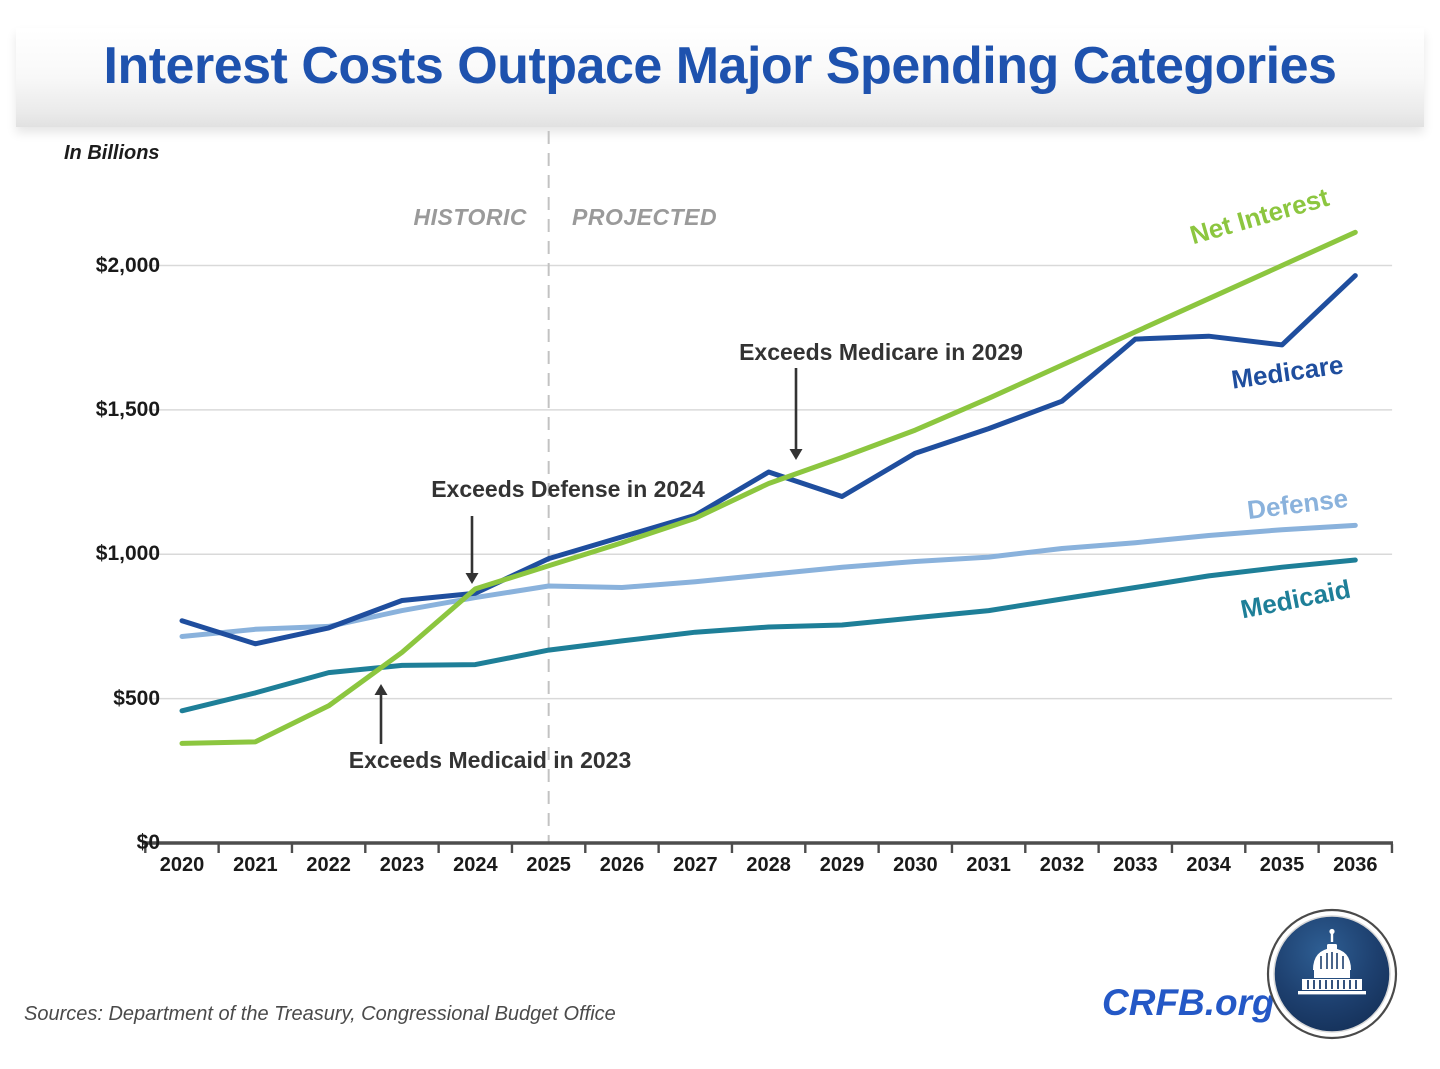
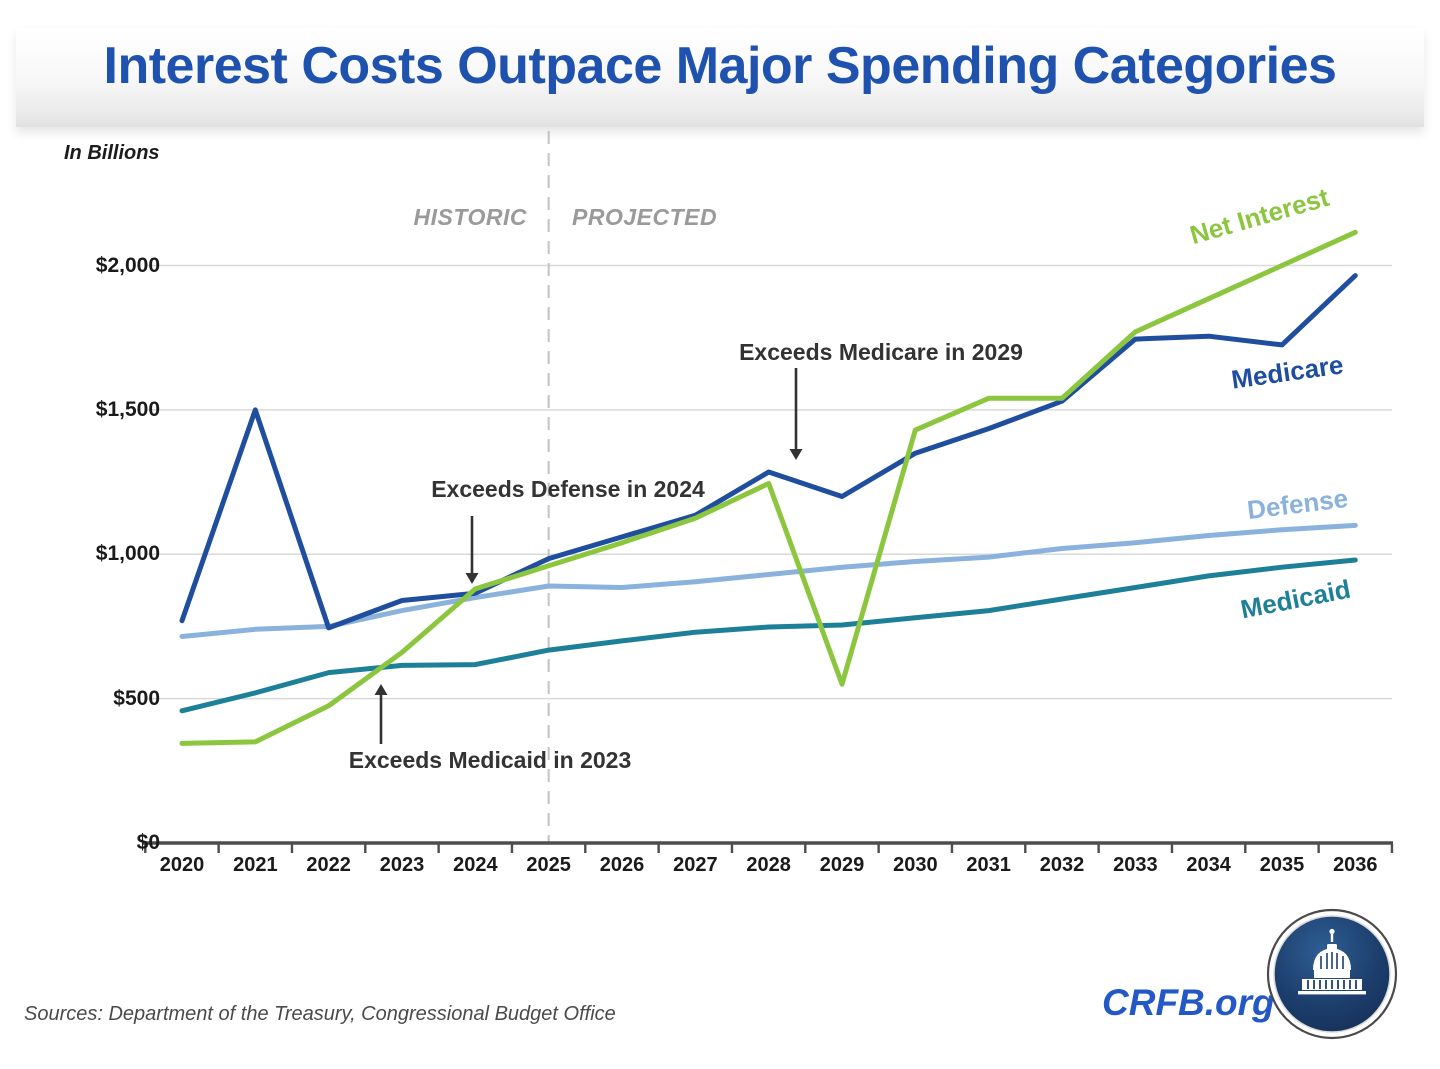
Medicare/2021: $690 -> $1500
Net Interest/2029: $1340 -> $550
Net Interest/2032: $1660 -> $1540
